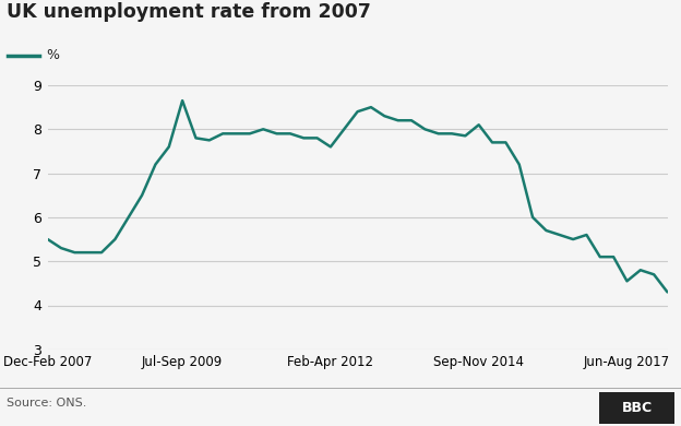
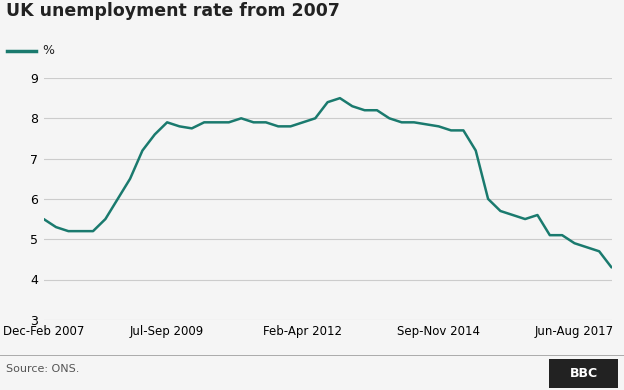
Jul-Sep 2009: 8.65 -> 7.90
Feb-Apr 2012: 7.60 -> 7.90
Sep-Nov 2014: 8.10 -> 7.80
Jun-Aug 2017: 4.55 -> 4.90
